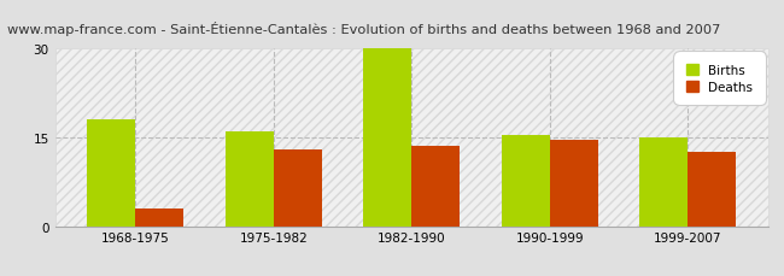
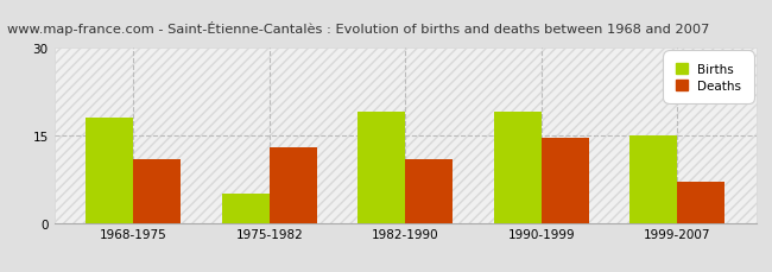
Deaths/1968-1975: 3.0 -> 11.0
Births/1975-1982: 16.0 -> 5.0
Births/1982-1990: 30.0 -> 19.0
Deaths/1982-1990: 13.5 -> 11.0
Births/1990-1999: 15.5 -> 19.0
Deaths/1999-2007: 12.5 -> 7.0
